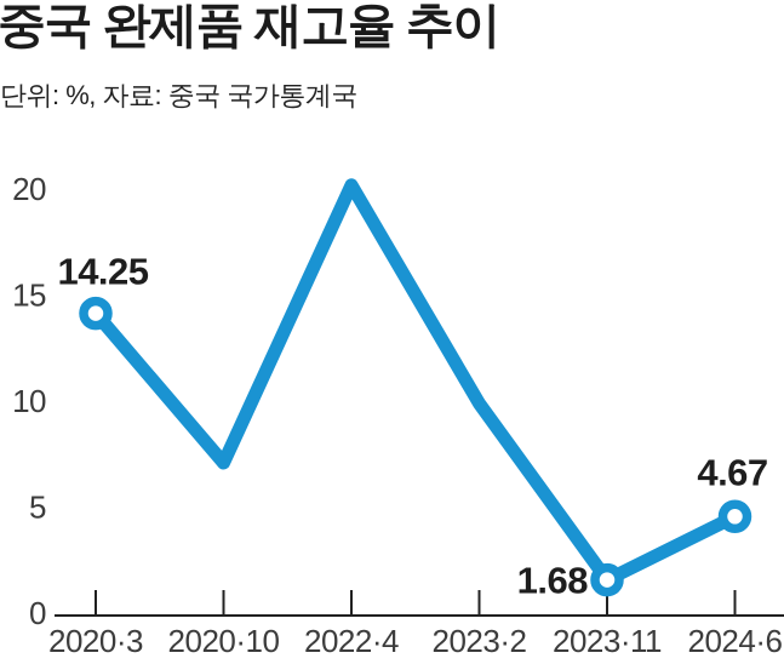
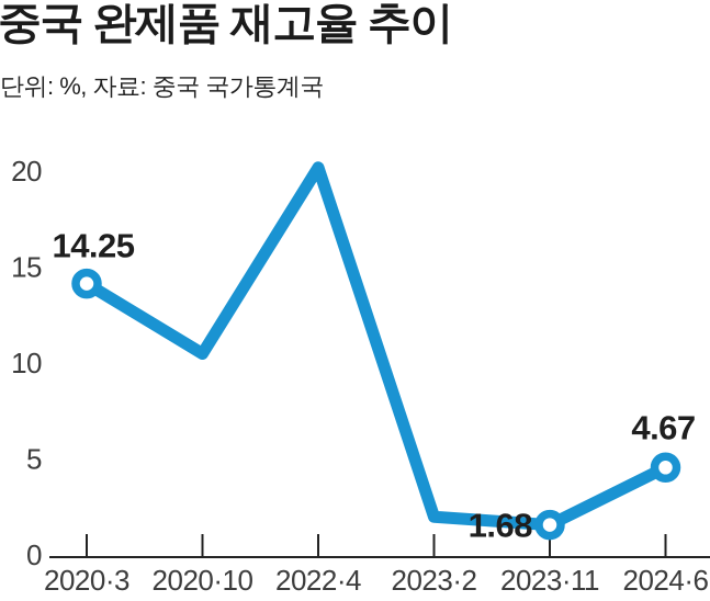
2020·10: 7.2 -> 10.6
2023·2: 10.0 -> 2.1
